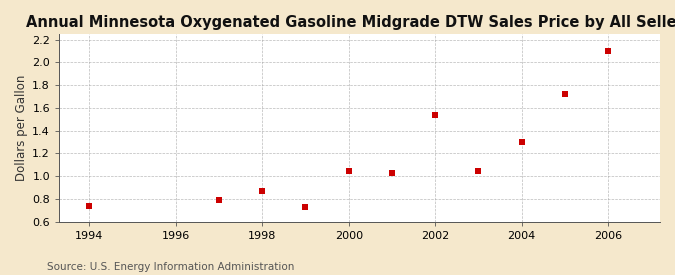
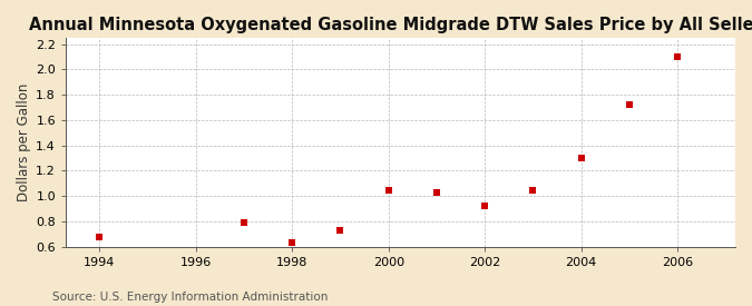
1994: 0.74 -> 0.68
1998: 0.87 -> 0.63
2002: 1.54 -> 0.92
